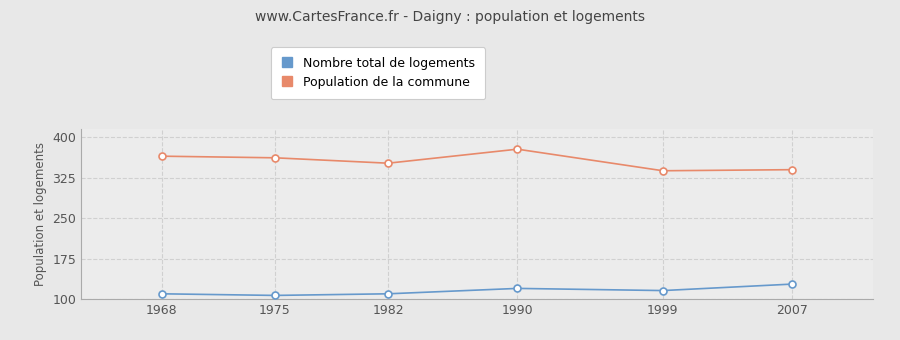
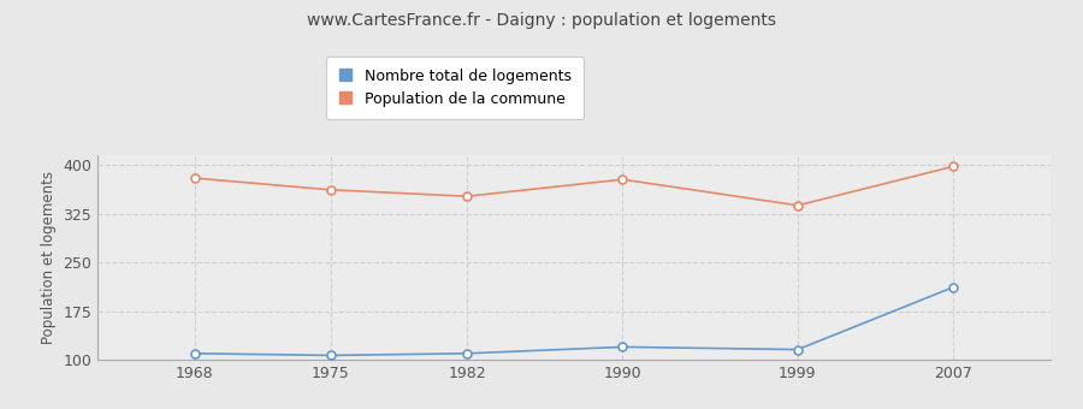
Population de la commune/1968: 365 -> 380
Nombre total de logements/2007: 128 -> 212
Population de la commune/2007: 340 -> 398
